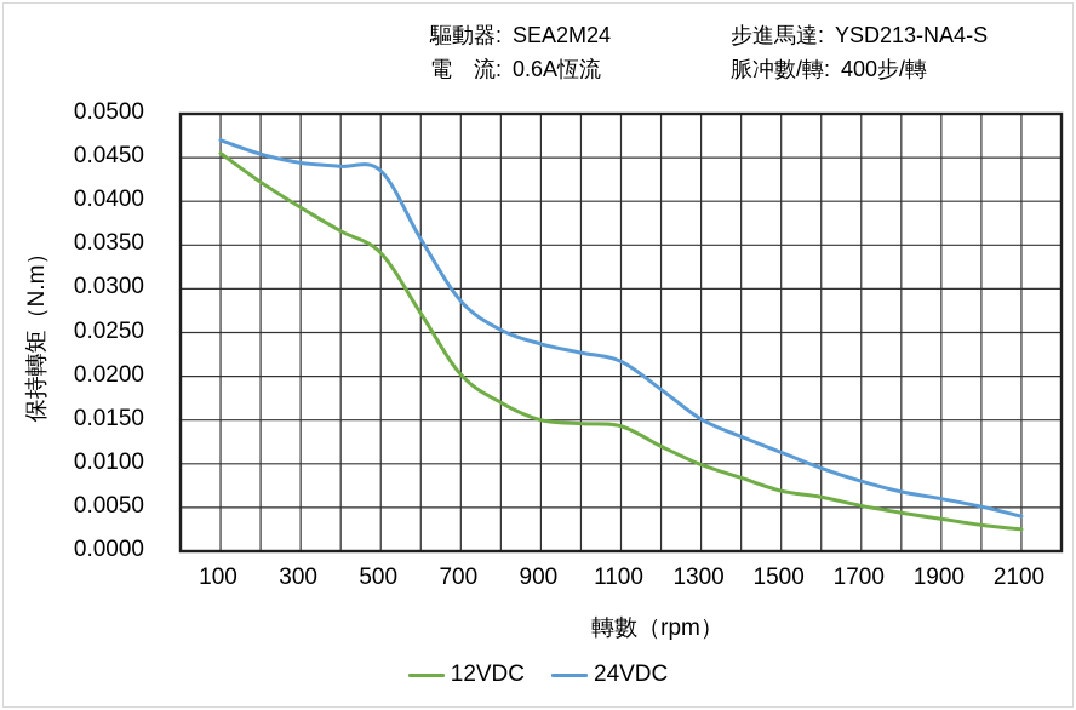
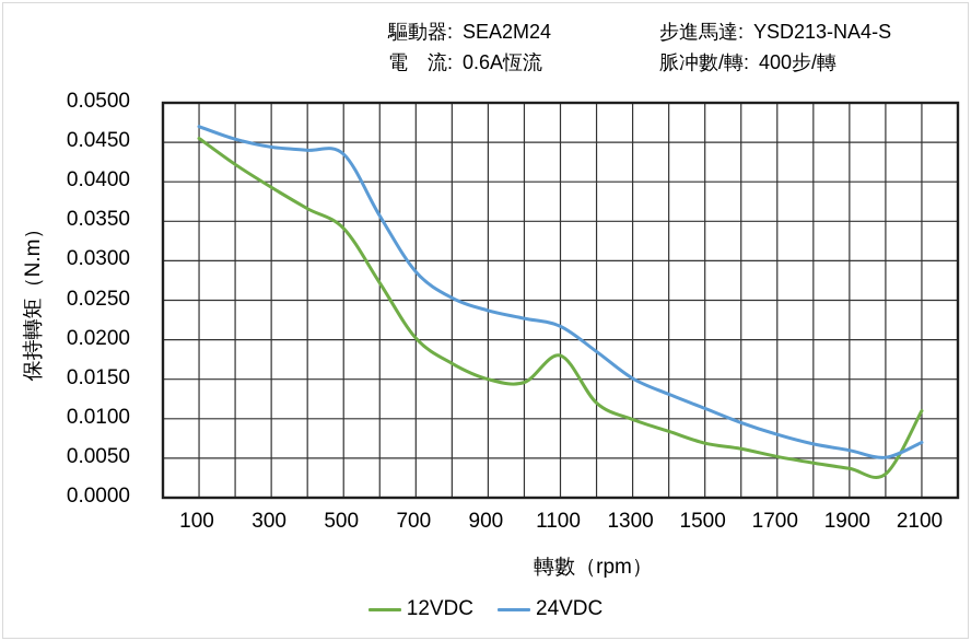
12VDC/1100: 0.014 -> 0.018
12VDC/2100: 0.003 -> 0.011
24VDC/2100: 0.004 -> 0.007
